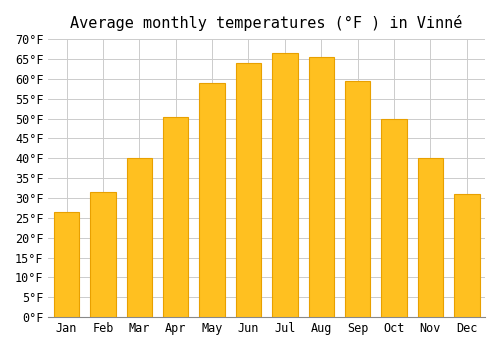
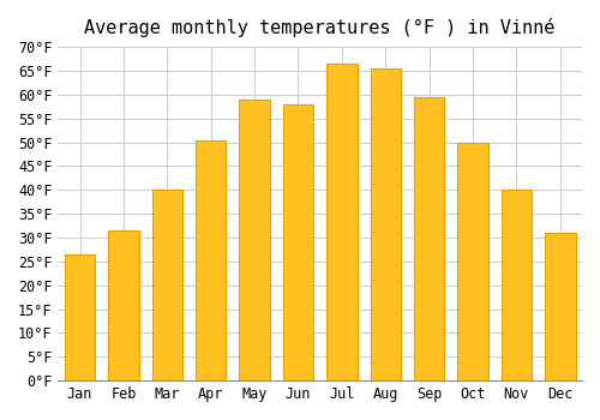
Jun: 64.0°F -> 58.0°F
